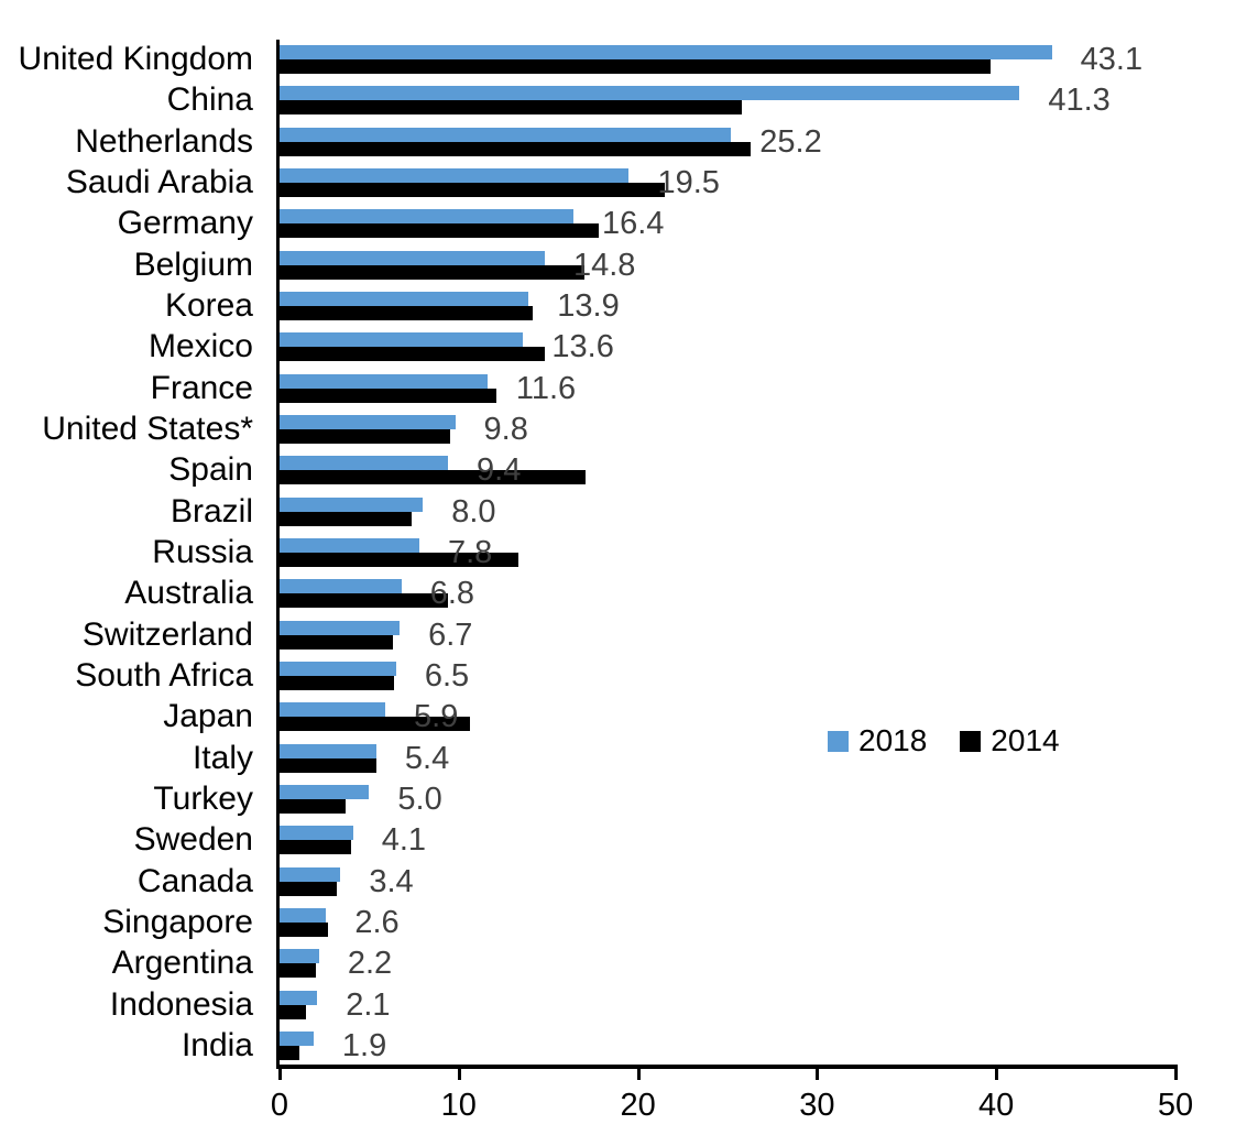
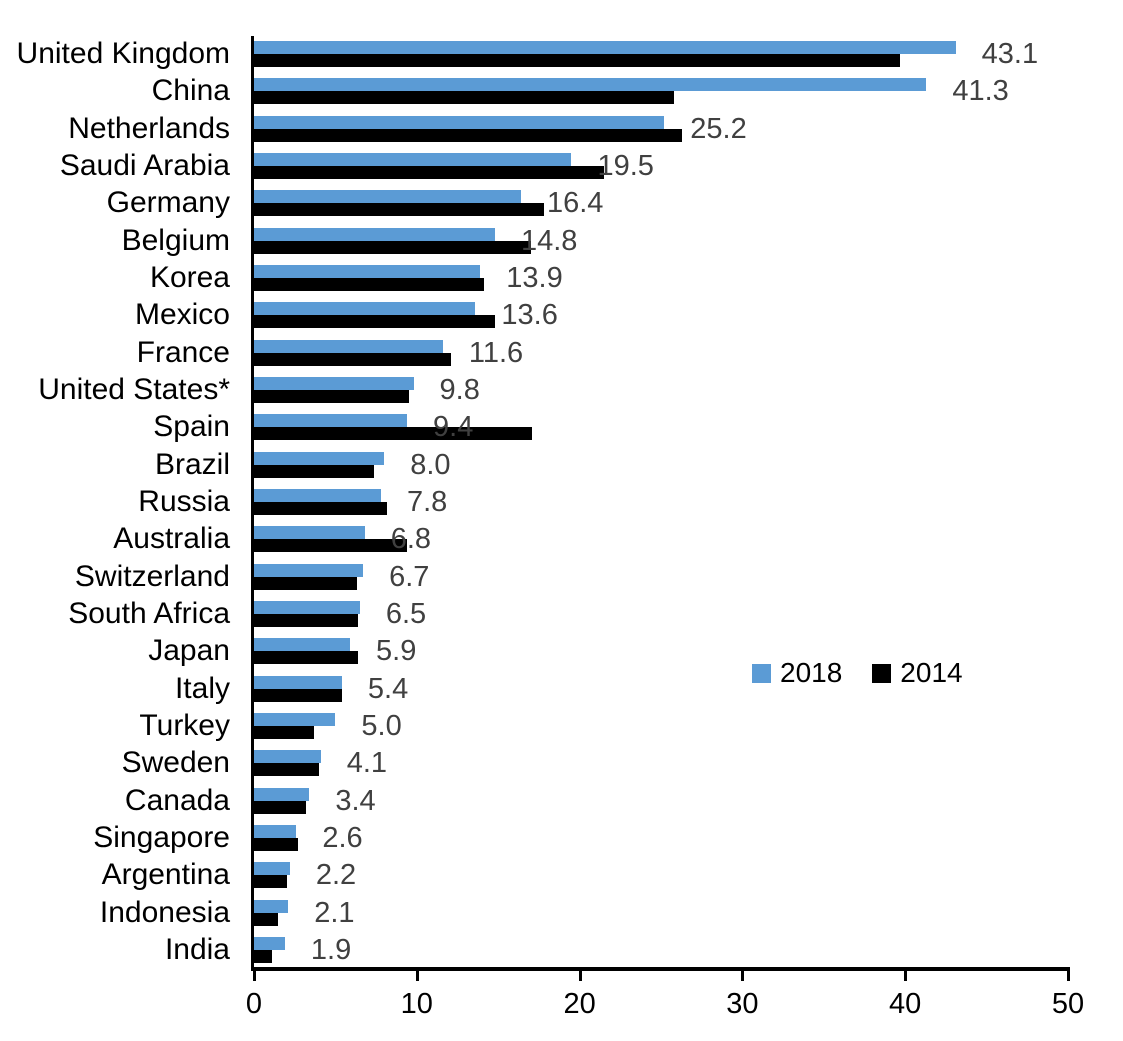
2014/Russia: 13.3 -> 8.2
2014/Japan: 10.6 -> 6.4
